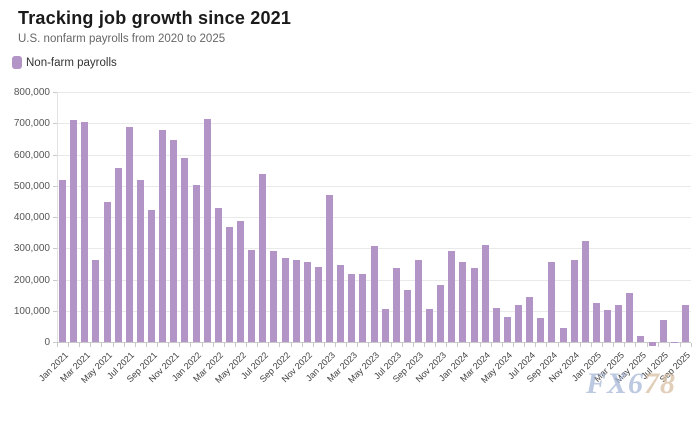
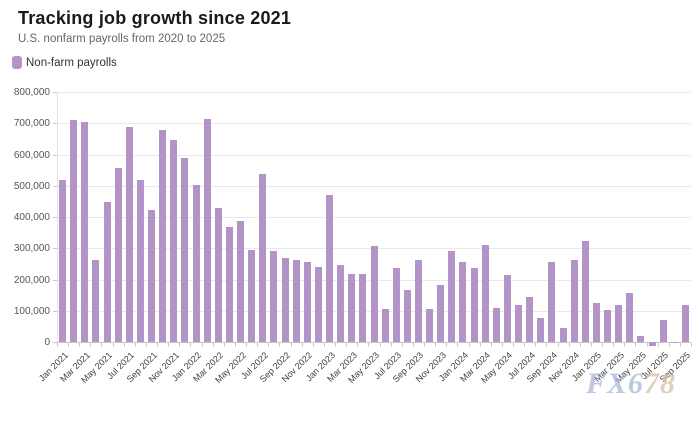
May 2024: 80000 -> 220000
